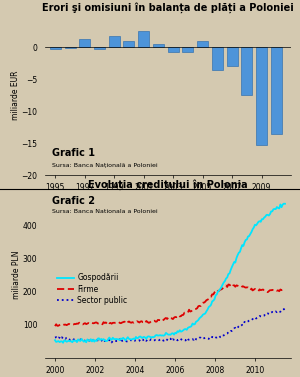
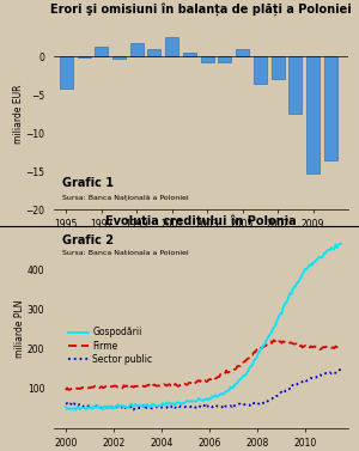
Erori şi omisiuni în balanța de plăți a Poloniei/1995: -0.3 -> -4.2
